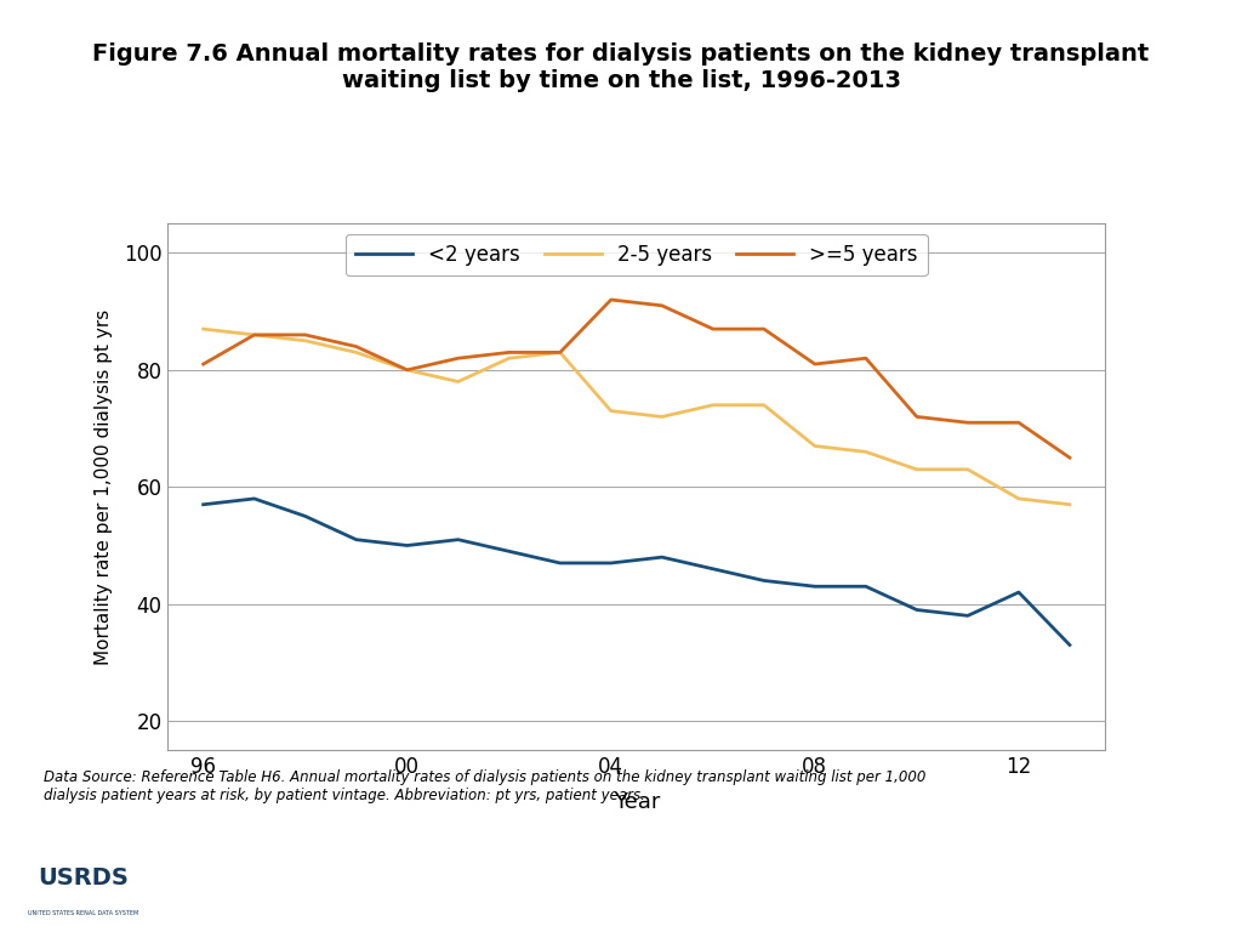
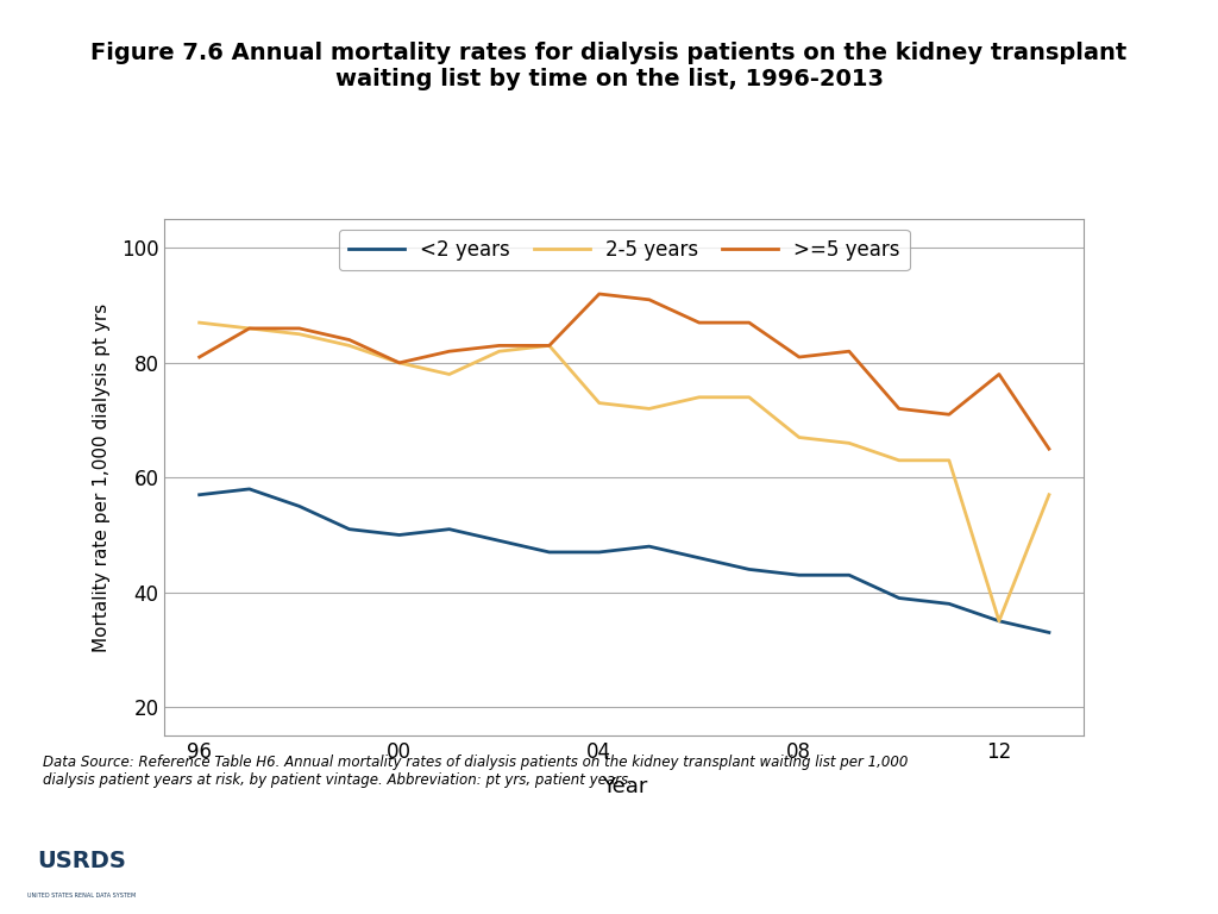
<2 years/12: 42 -> 35
2-5 years/12: 58 -> 35
>=5 years/12: 71 -> 78
